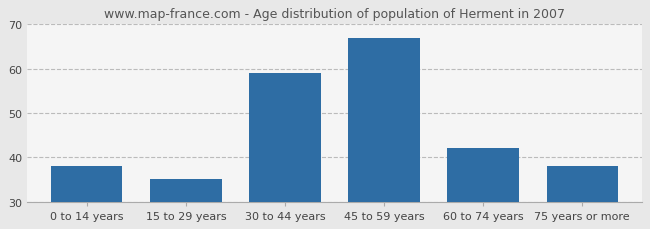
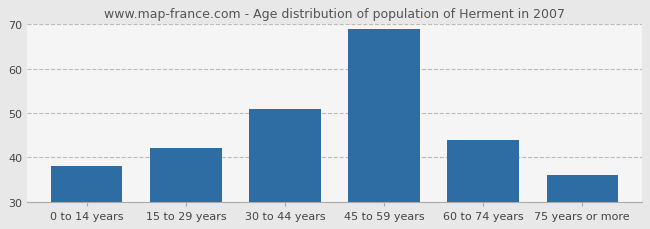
15 to 29 years: 35 -> 42
30 to 44 years: 59 -> 51
45 to 59 years: 67 -> 69
60 to 74 years: 42 -> 44
75 years or more: 38 -> 36
